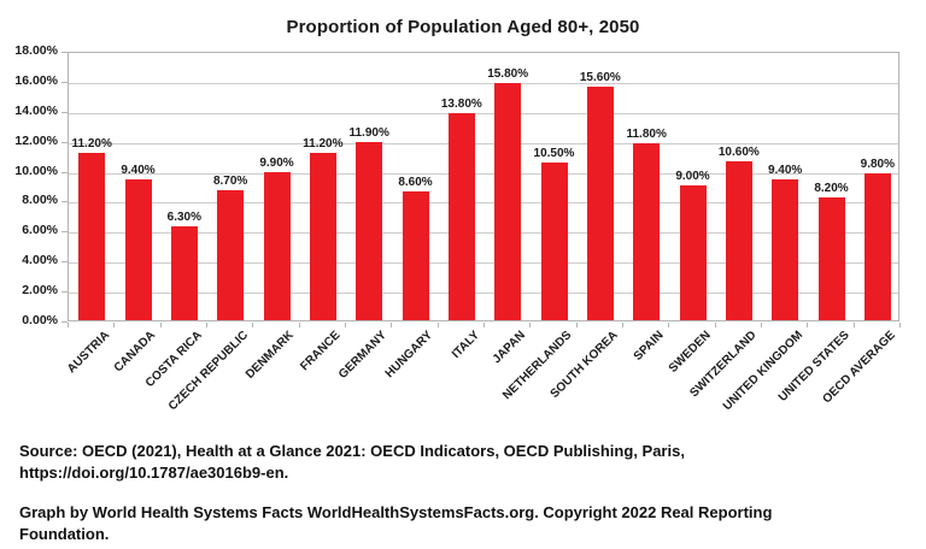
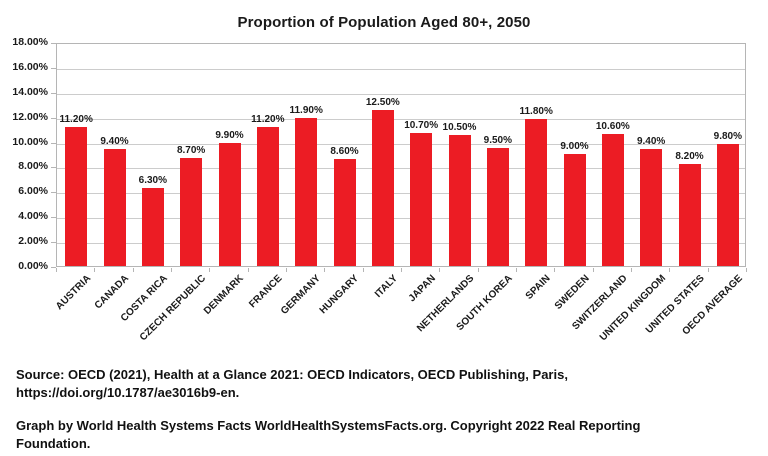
ITALY: 13.80% -> 12.50%
JAPAN: 15.80% -> 10.70%
SOUTH KOREA: 15.60% -> 9.50%
